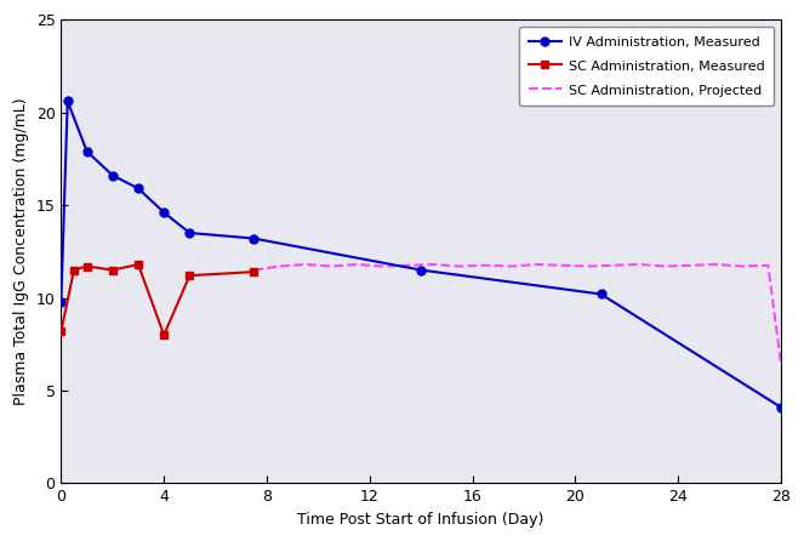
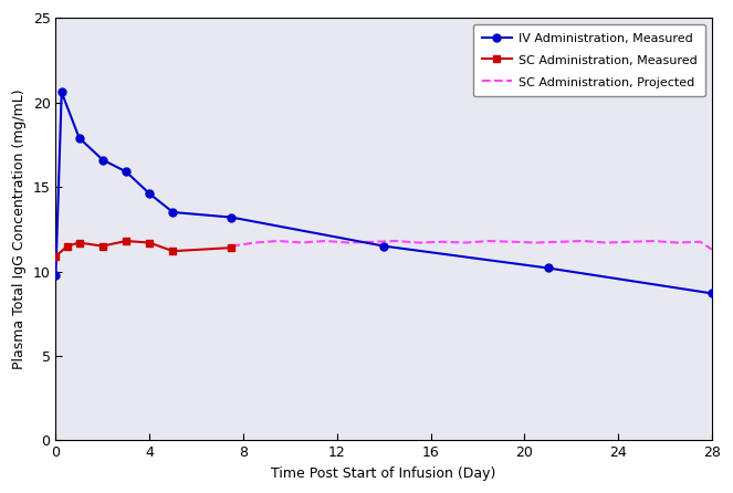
SC Administration, Measured/0: 8.2 -> 10.9
SC Administration, Measured/4: 8.0 -> 11.7
IV Administration, Measured/28: 4.1 -> 8.7
SC Administration, Projected/28: 6.5 -> 11.3
